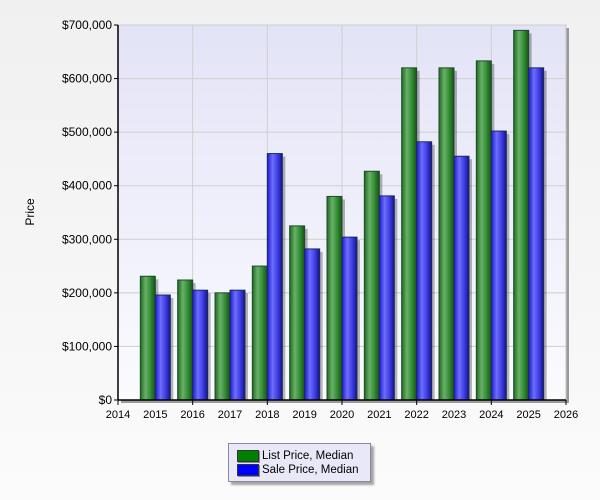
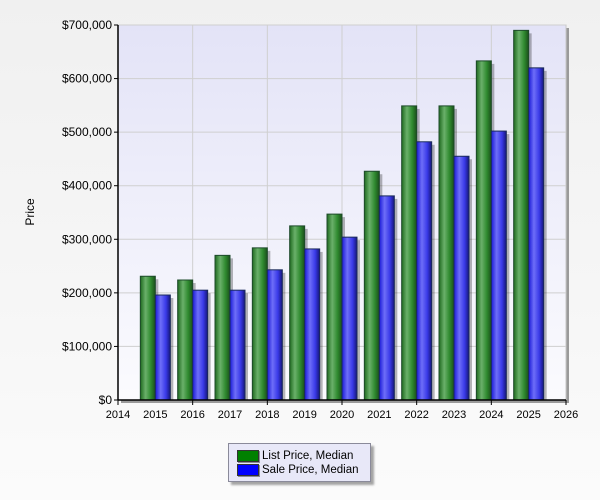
List Price, Median/2017: $200000 -> $270000
List Price, Median/2018: $250000 -> $280000
Sale Price, Median/2018: $460000 -> $240000
List Price, Median/2020: $380000 -> $350000
List Price, Median/2022: $620000 -> $550000
List Price, Median/2023: $620000 -> $550000
